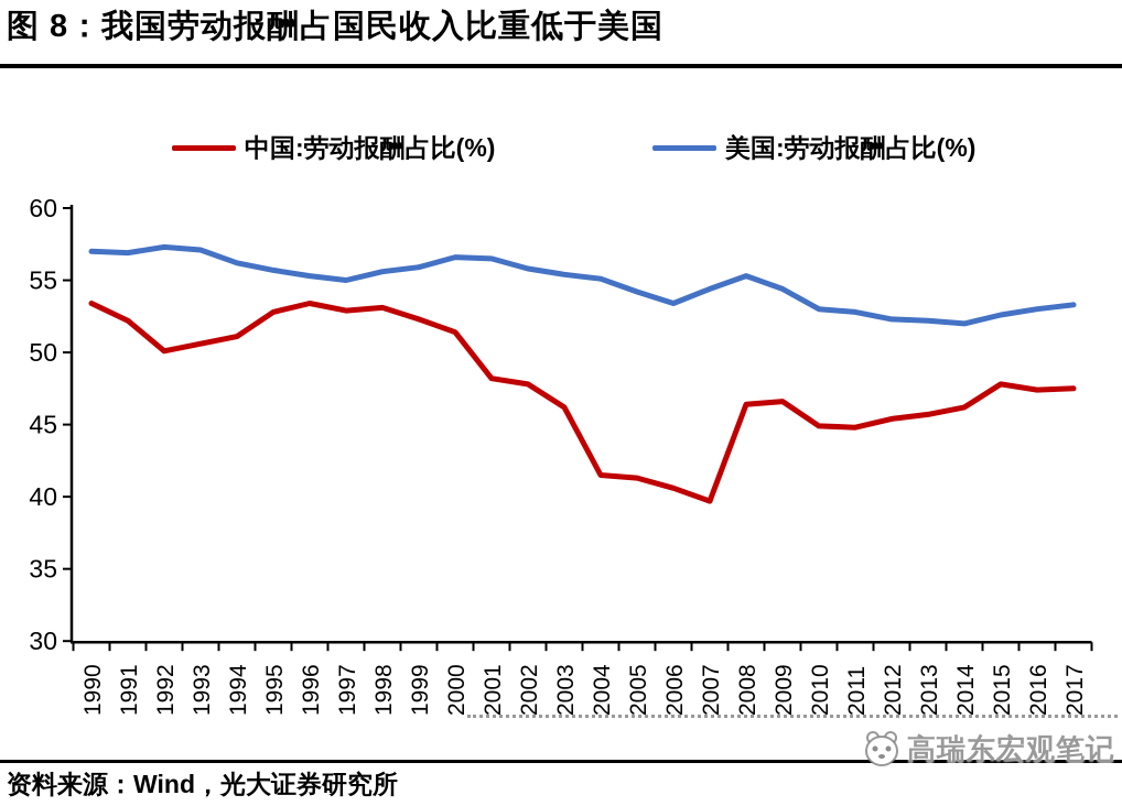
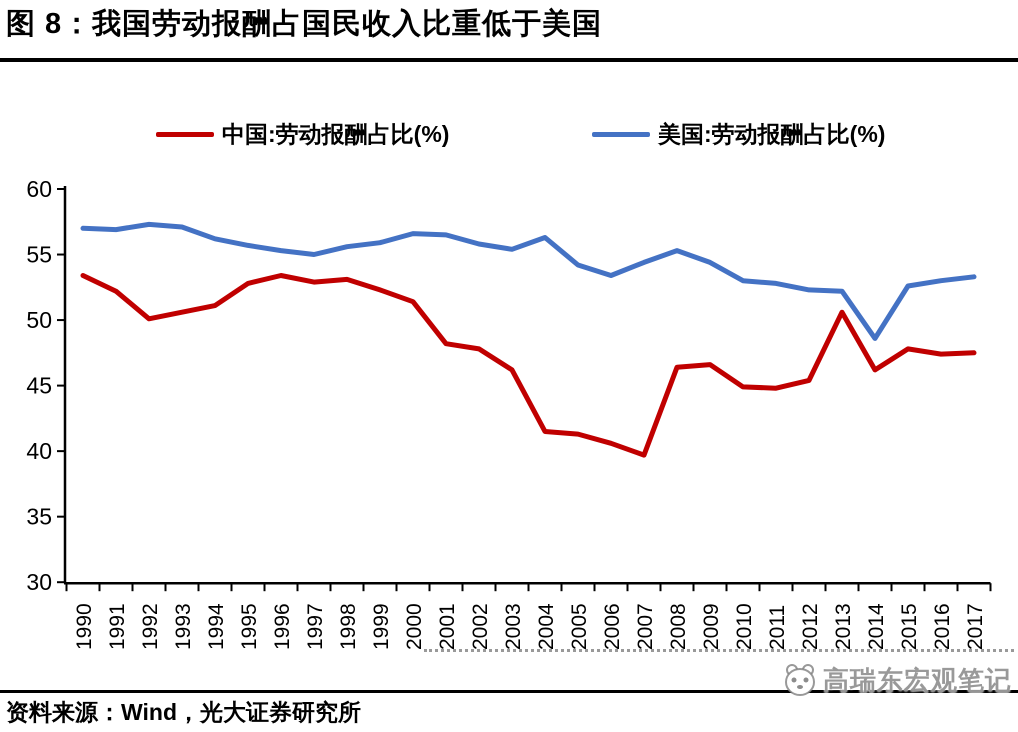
美国:劳动报酬占比(%)/2004: 55.1 -> 56.3
中国:劳动报酬占比(%)/2013: 45.7 -> 50.6
美国:劳动报酬占比(%)/2014: 52.0 -> 48.6
